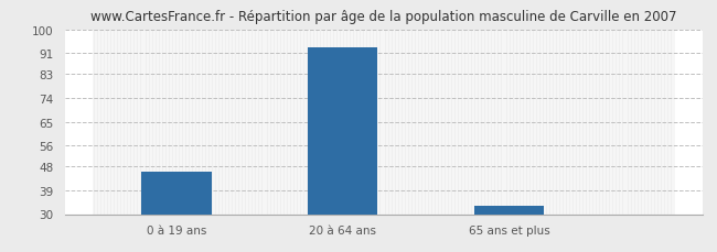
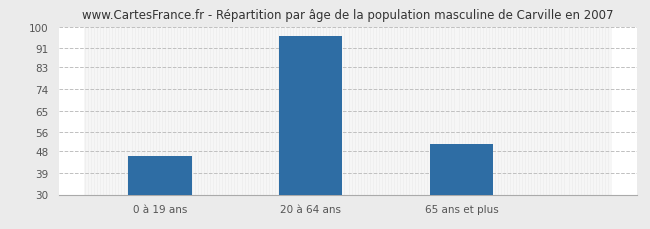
20 à 64 ans: 93 -> 96
65 ans et plus: 33 -> 51
